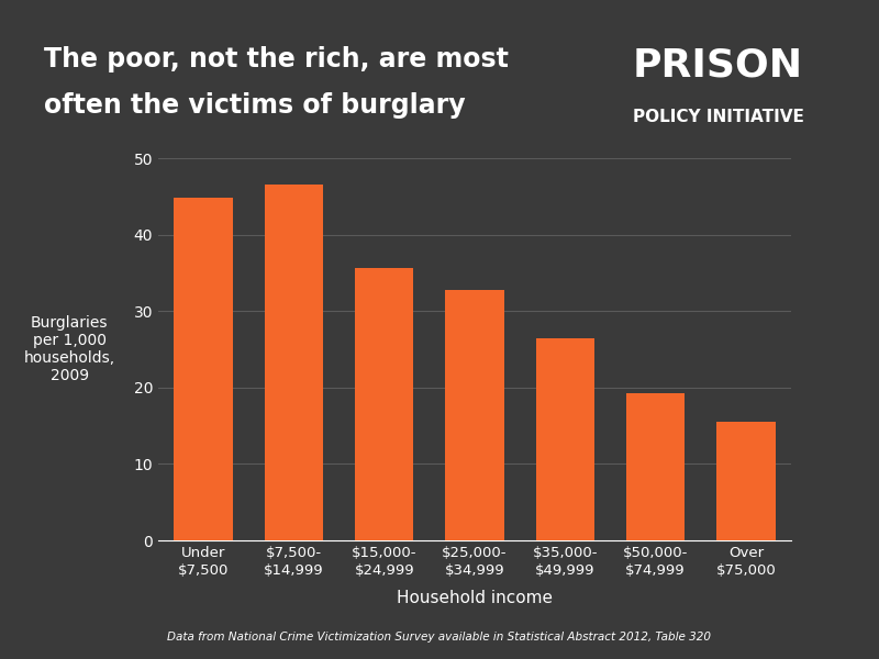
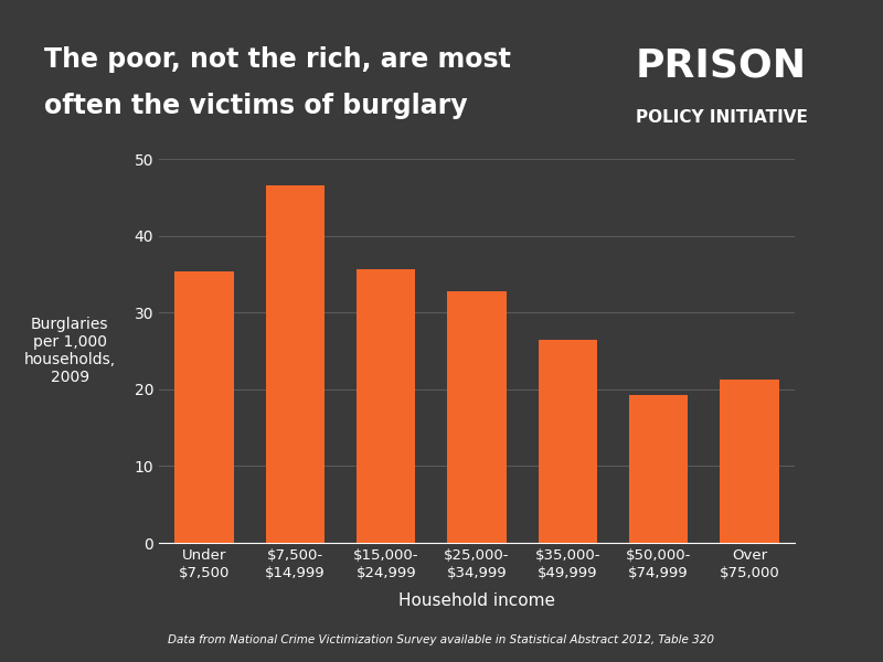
Under $7,500: 44.8 -> 35.4
Over $75,000: 15.5 -> 21.2
